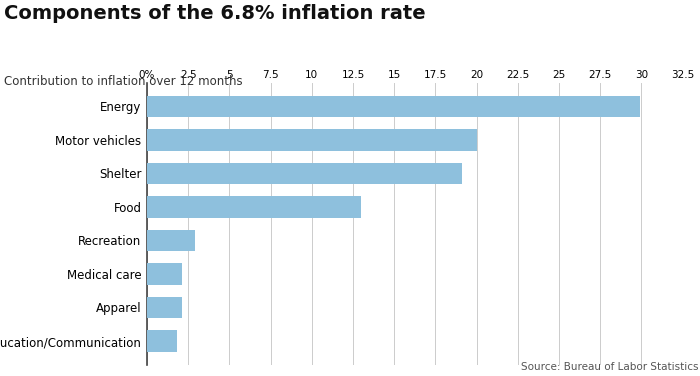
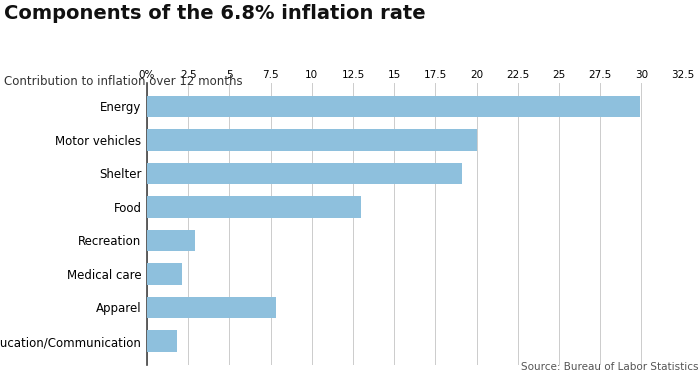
Apparel: 2.1 -> 7.8
